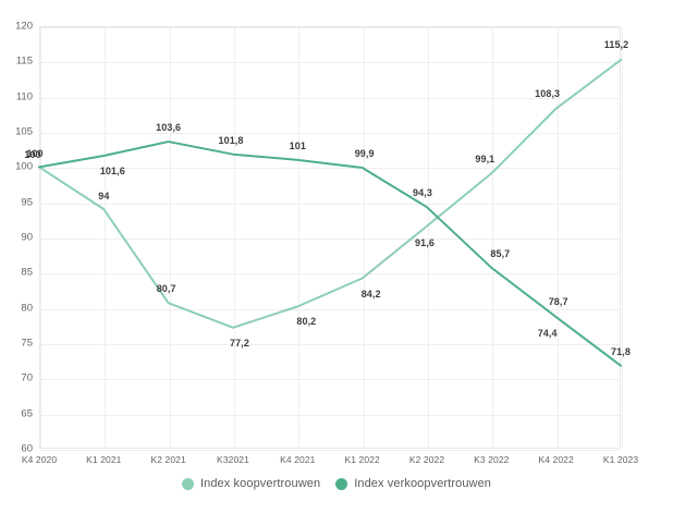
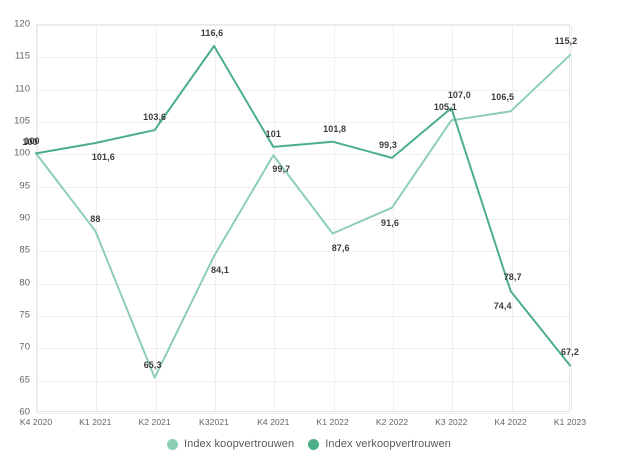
Index koopvertrouwen/K1 2021: 94 -> 88
Index koopvertrouwen/K2 2021: 80,7 -> 65,3
Index koopvertrouwen/K32021: 77,2 -> 84,1
Index verkoopvertrouwen/K32021: 101,8 -> 116,6
Index koopvertrouwen/K4 2021: 80,2 -> 99,7
Index koopvertrouwen/K1 2022: 84,2 -> 87,6
Index verkoopvertrouwen/K1 2022: 99,9 -> 101,8
Index verkoopvertrouwen/K2 2022: 94,3 -> 99,3
Index koopvertrouwen/K3 2022: 99,1 -> 105,1
Index verkoopvertrouwen/K3 2022: 85,7 -> 107,0
Index koopvertrouwen/K4 2022: 108,3 -> 106,5
Index verkoopvertrouwen/K1 2023: 71,8 -> 67,2
